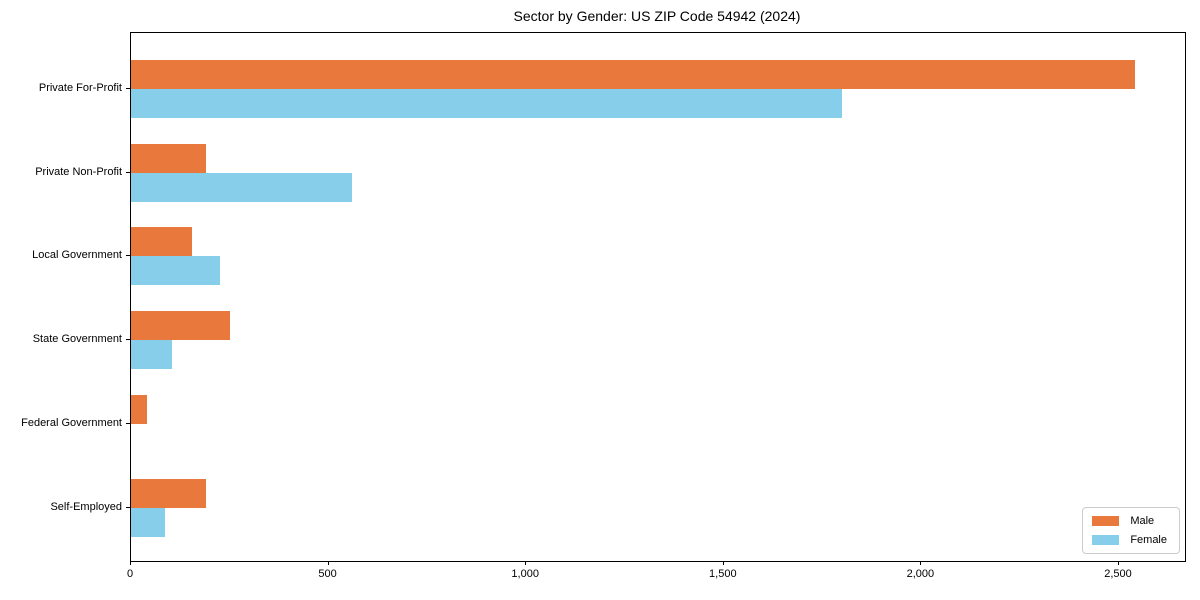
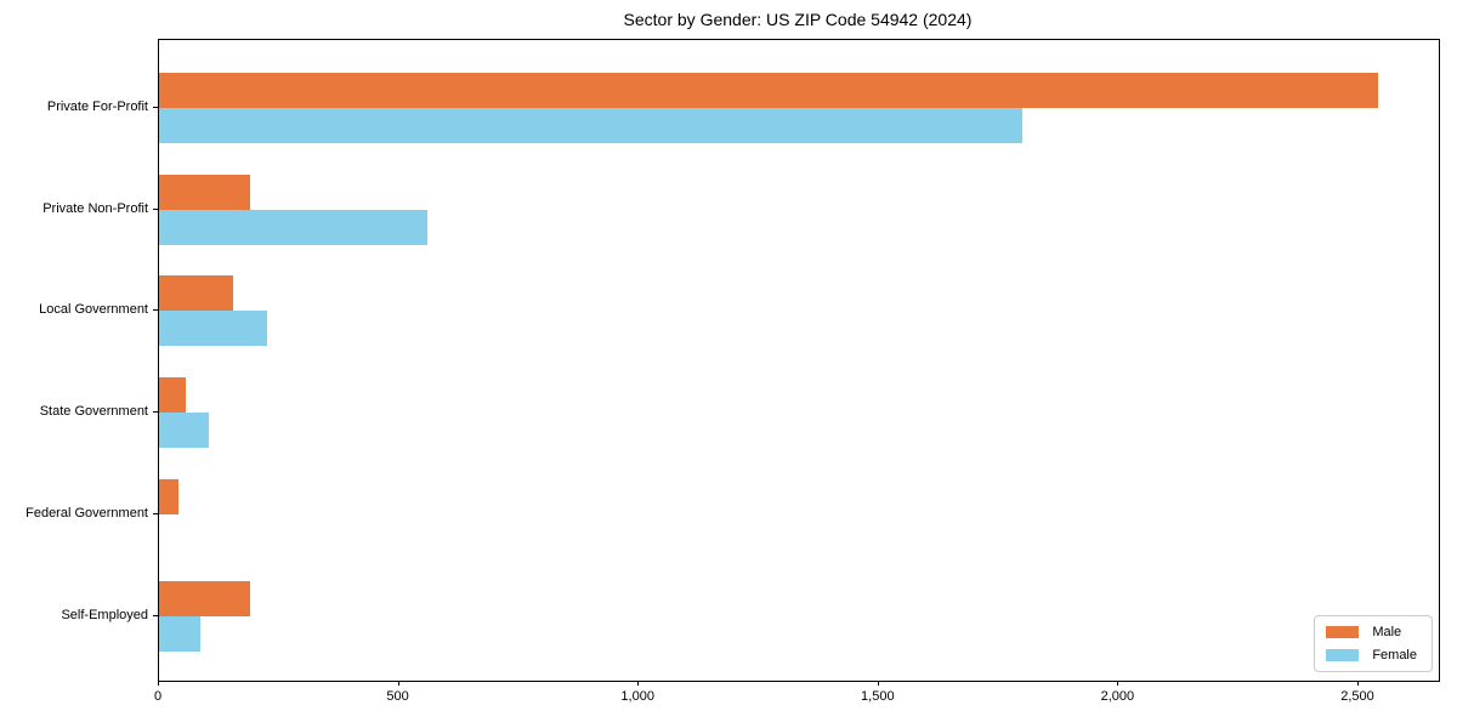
Male/State Government: 250 -> 60
